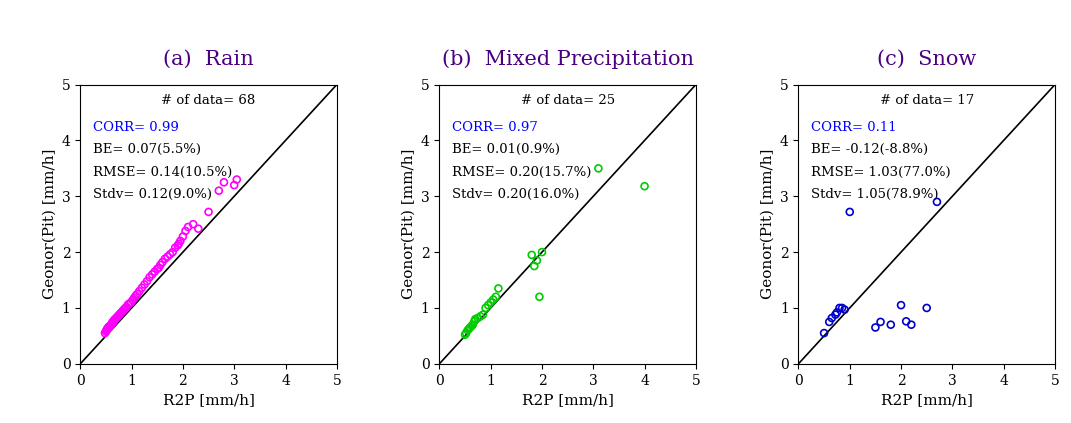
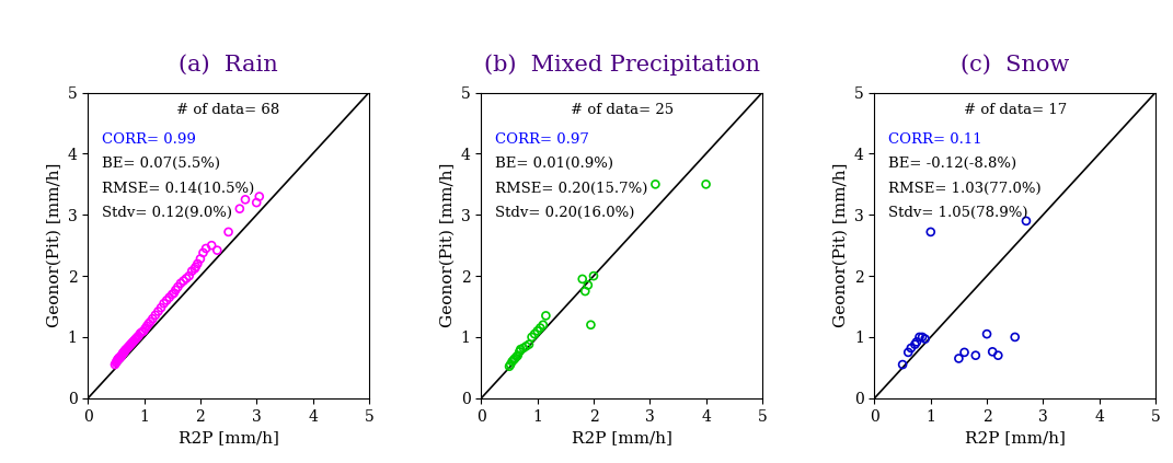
(b) Mixed Precipitation/4: 3.18 -> 3.50
